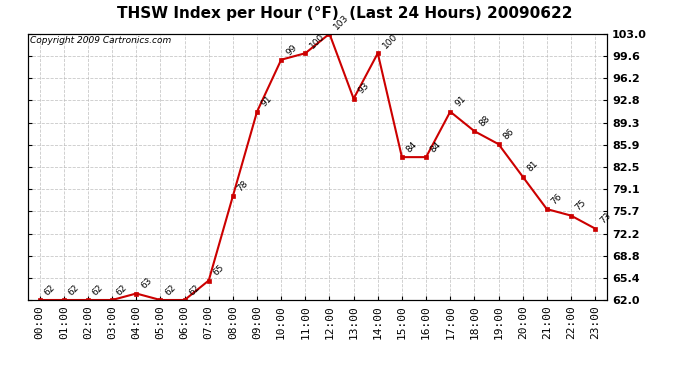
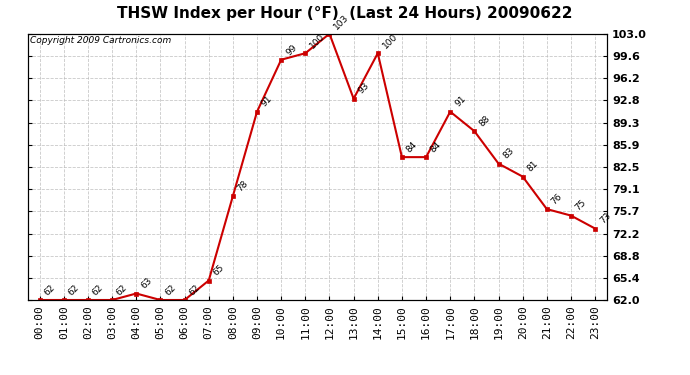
19:00: 86 -> 83
